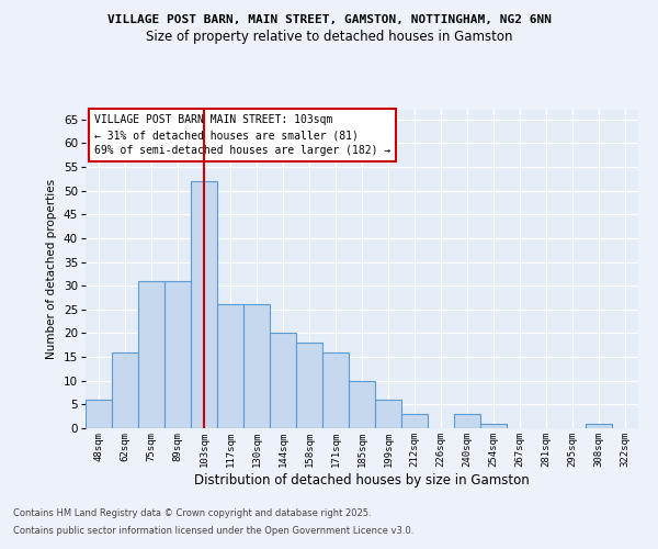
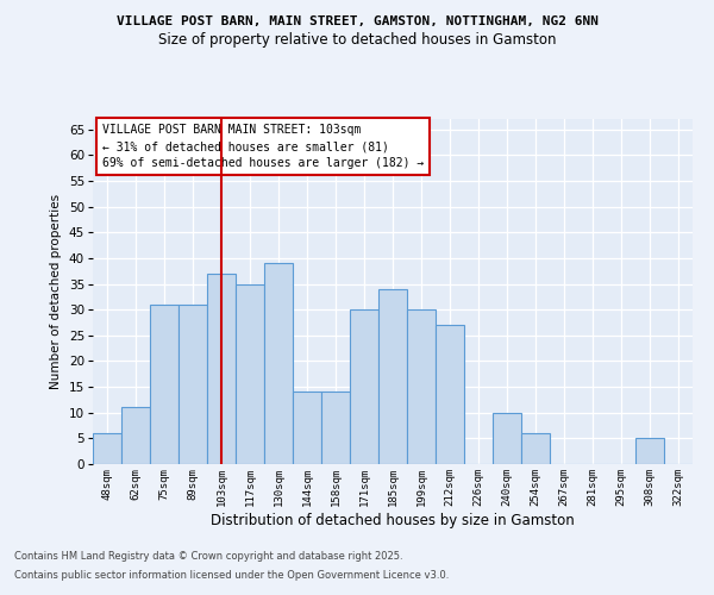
62sqm: 16 -> 11
103sqm: 52 -> 37
117sqm: 26 -> 35
130sqm: 26 -> 39
144sqm: 20 -> 14
158sqm: 18 -> 14
171sqm: 16 -> 30
185sqm: 10 -> 34
199sqm: 6 -> 30
212sqm: 3 -> 27
240sqm: 3 -> 10
254sqm: 1 -> 6
308sqm: 1 -> 5
